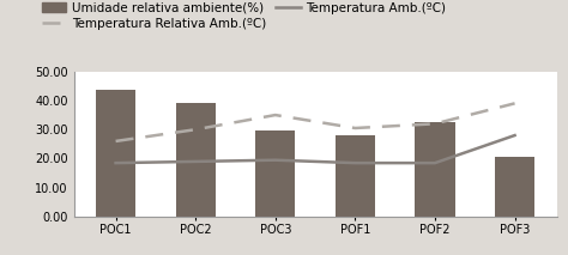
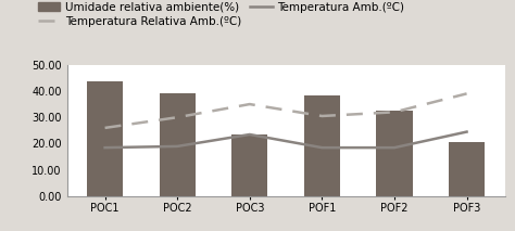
Umidade relativa ambiente(%)/POC3: 29.5 -> 23.5
Temperatura Amb.(ºC)/POC3: 19.5 -> 23.5
Umidade relativa ambiente(%)/POF1: 28.0 -> 38.5
Temperatura Amb.(ºC)/POF3: 28.0 -> 24.5
